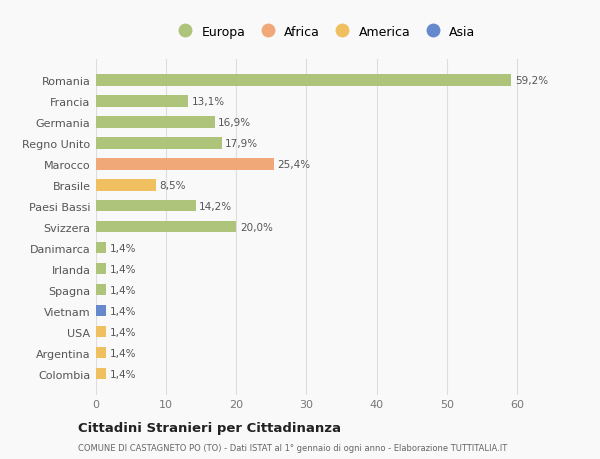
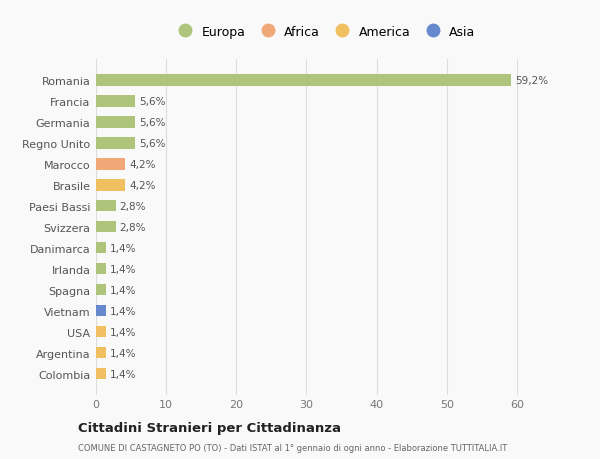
Francia: 13,1% -> 5,6%
Germania: 16,9% -> 5,6%
Regno Unito: 17,9% -> 5,6%
Marocco: 25,4% -> 4,2%
Brasile: 8,5% -> 4,2%
Paesi Bassi: 14,2% -> 2,8%
Svizzera: 20,0% -> 2,8%
